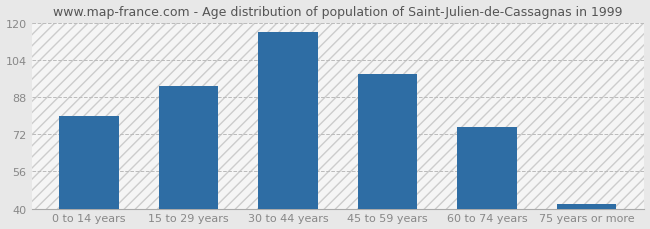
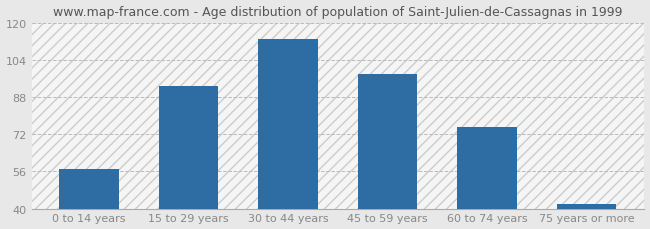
0 to 14 years: 80 -> 57
30 to 44 years: 116 -> 113
